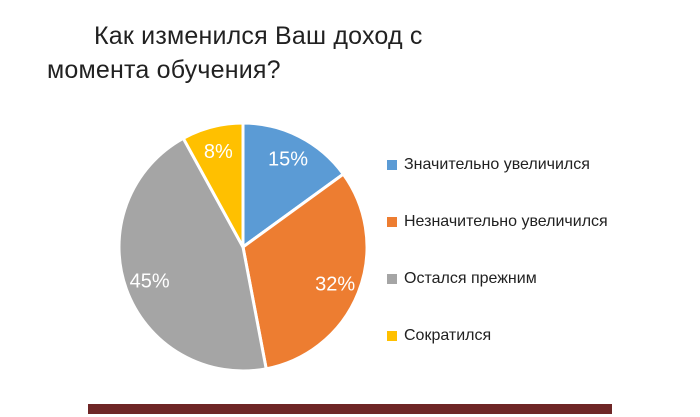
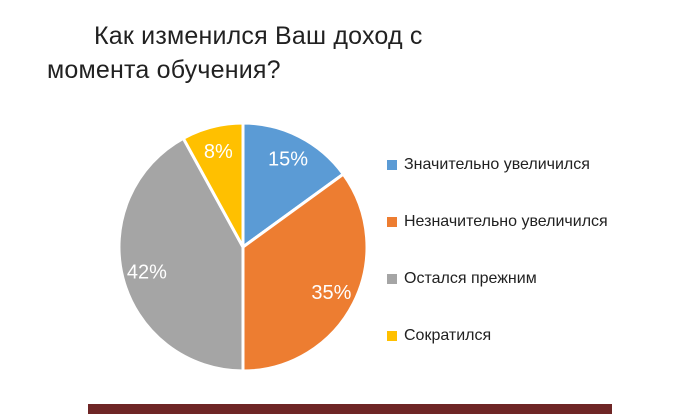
Незначительно увеличился: 32% -> 35%
Остался прежним: 45% -> 42%
